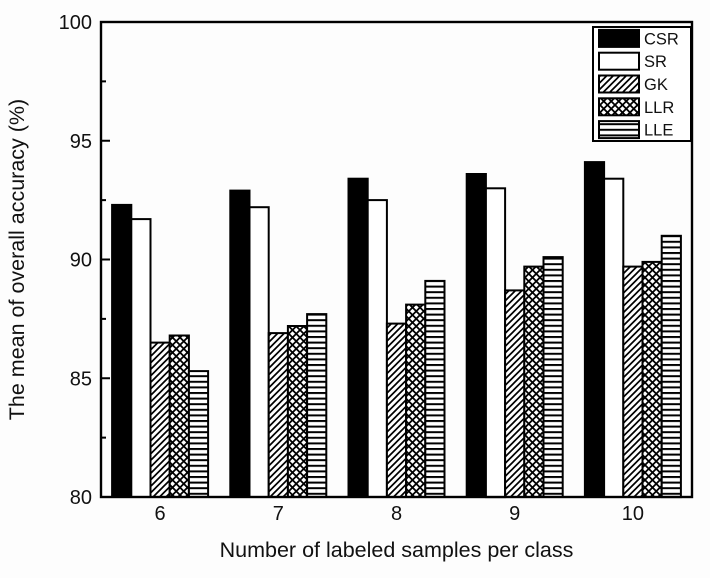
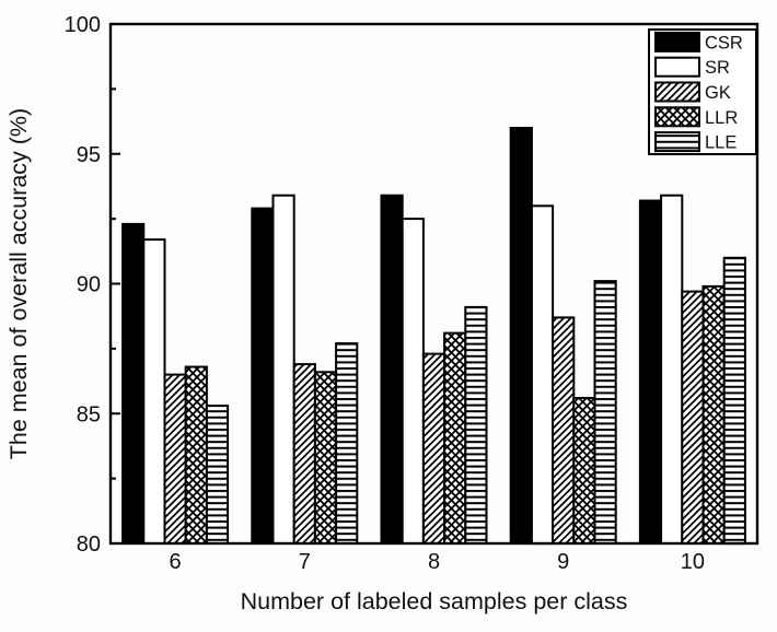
SR/7: 92.2 -> 93.4
LLR/7: 87.2 -> 86.6
CSR/9: 93.6 -> 96.0
LLR/9: 89.7 -> 85.6
CSR/10: 94.1 -> 93.2
